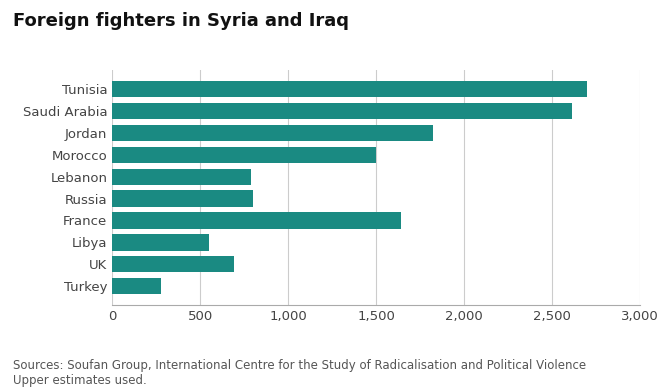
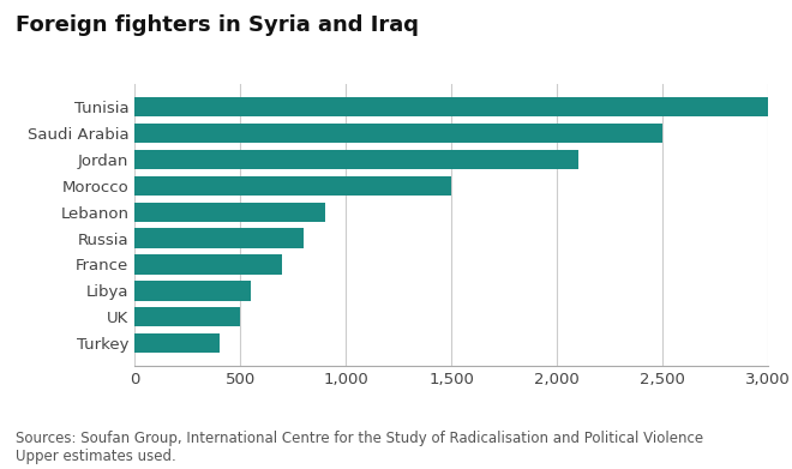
Tunisia: 2,700 -> 3,000
Saudi Arabia: 2,610 -> 2,500
Jordan: 1,820 -> 2,100
Lebanon: 790 -> 900
France: 1,640 -> 700
UK: 690 -> 500
Turkey: 280 -> 400
